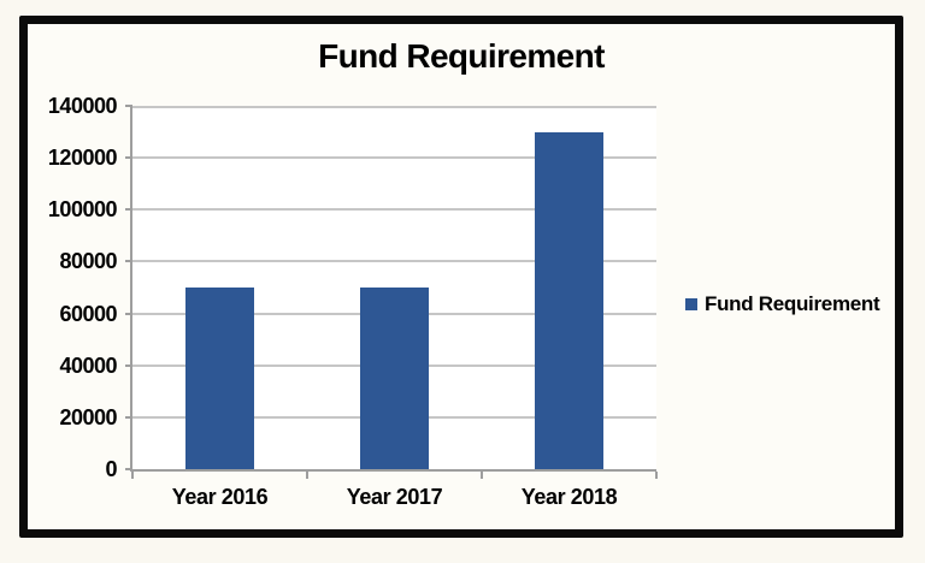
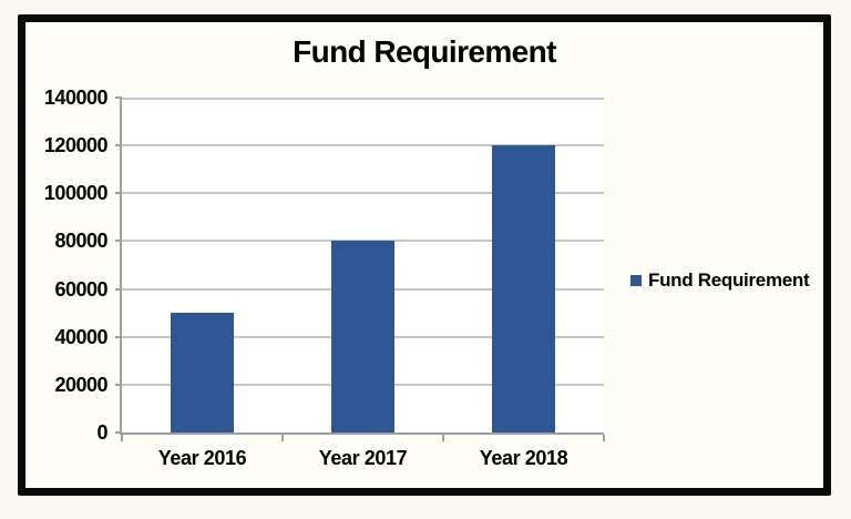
Year 2016: 70000 -> 50000
Year 2017: 70000 -> 80000
Year 2018: 130000 -> 120000
